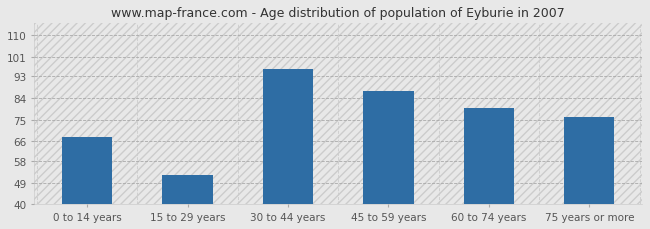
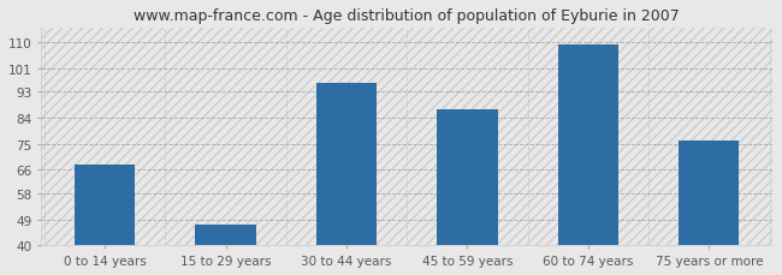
15 to 29 years: 52 -> 47
60 to 74 years: 80 -> 109
